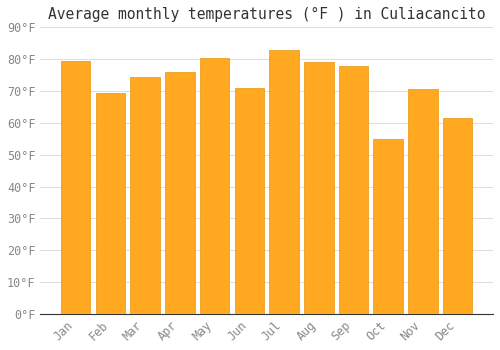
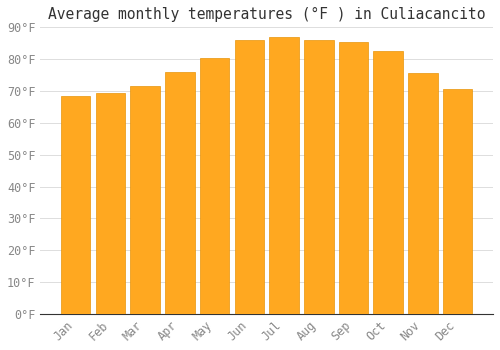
Jan: 79.5°F -> 68.5°F
Mar: 74.5°F -> 71.5°F
Jun: 71.0°F -> 86.0°F
Jul: 83.0°F -> 87.0°F
Aug: 79.0°F -> 86.0°F
Sep: 78.0°F -> 85.5°F
Oct: 55.0°F -> 82.5°F
Nov: 70.5°F -> 75.5°F
Dec: 61.5°F -> 70.5°F
